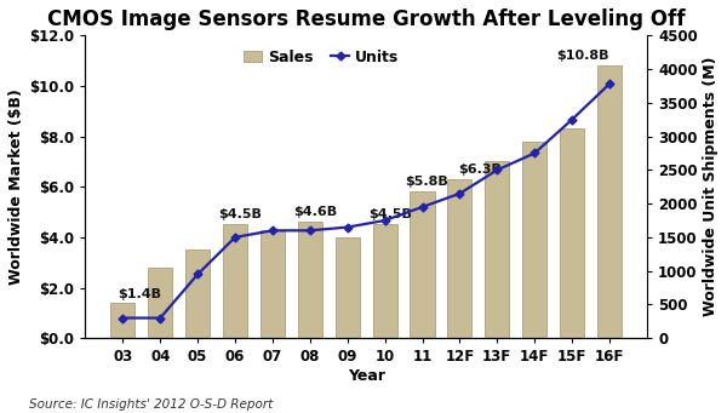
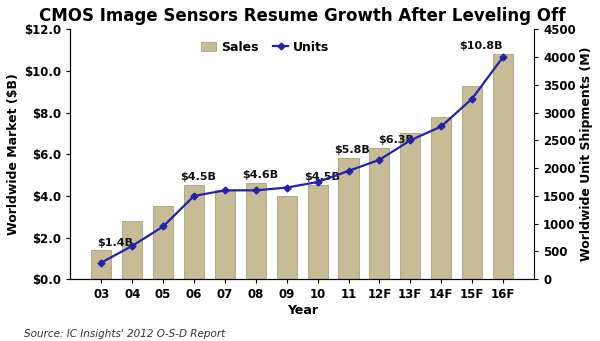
Units/04: 300 -> 600
Sales/15F: $8.3 -> $9.3
Units/16F: 3780 -> 4000
